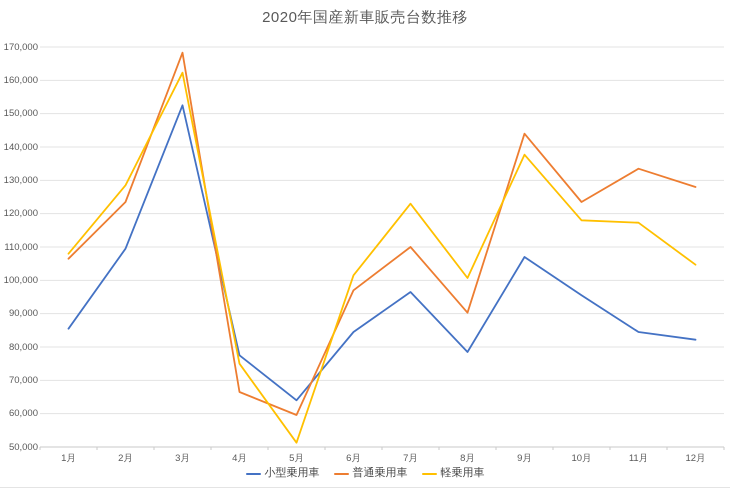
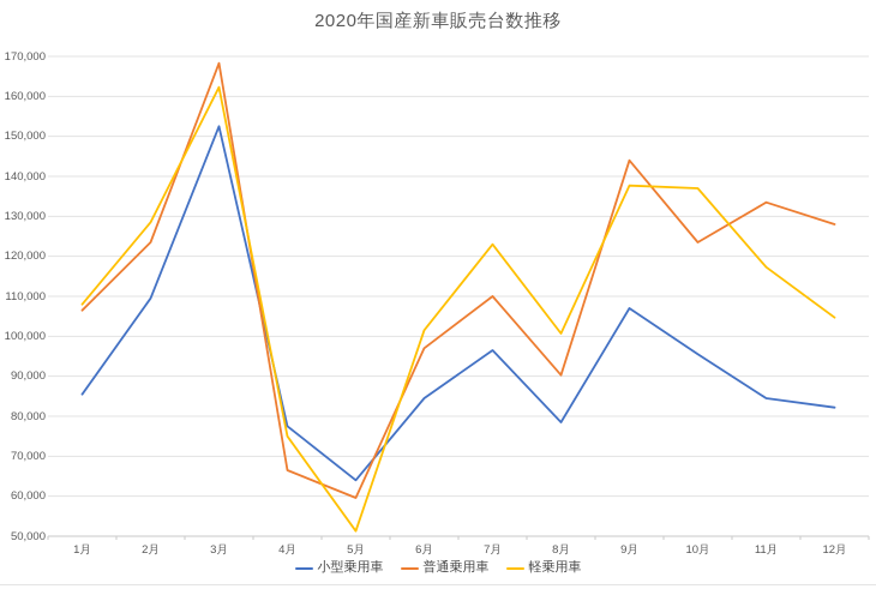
軽乗用車/10月: 118000 -> 137000
